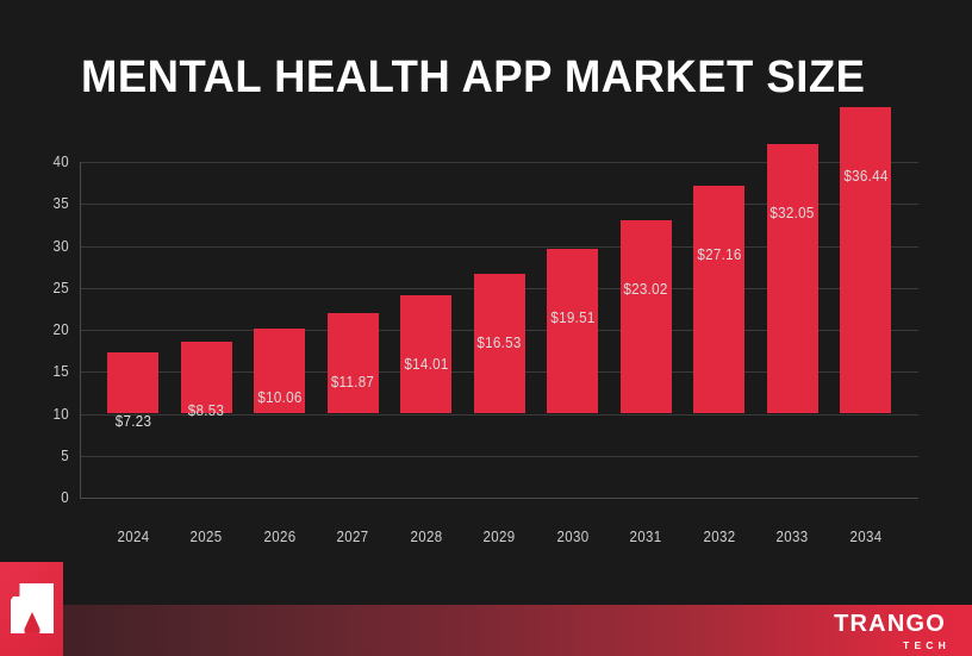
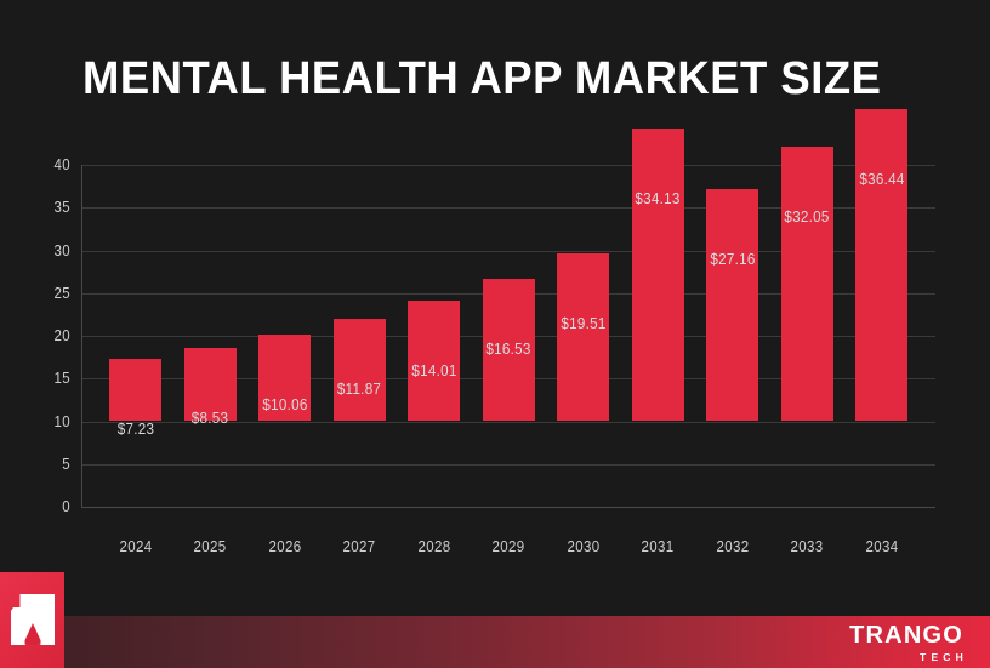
2031: $23.02 -> $34.13
